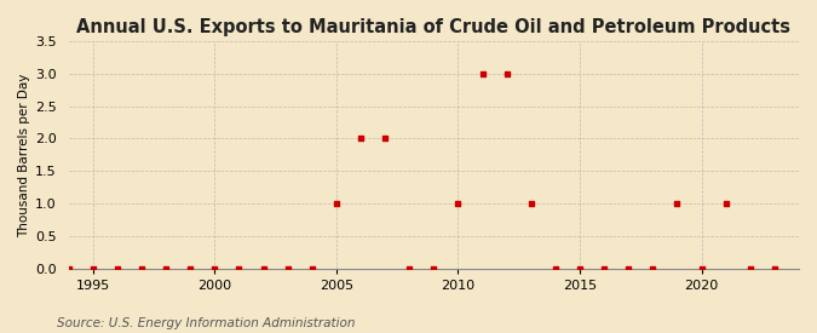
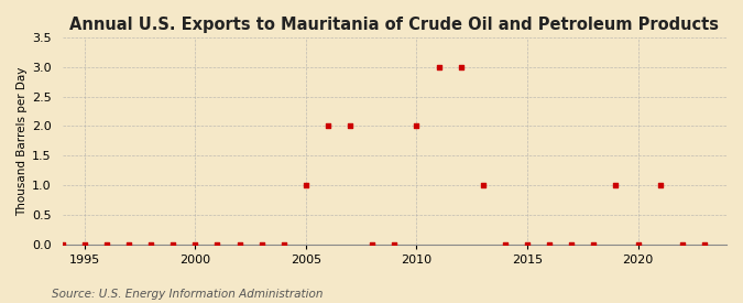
2010: 1 -> 2
